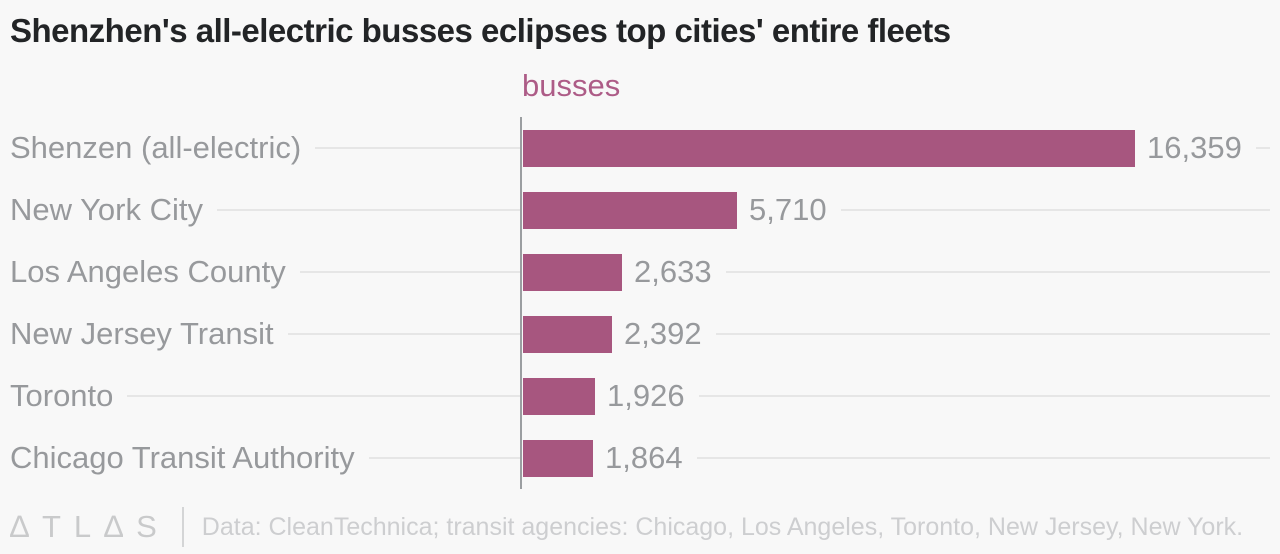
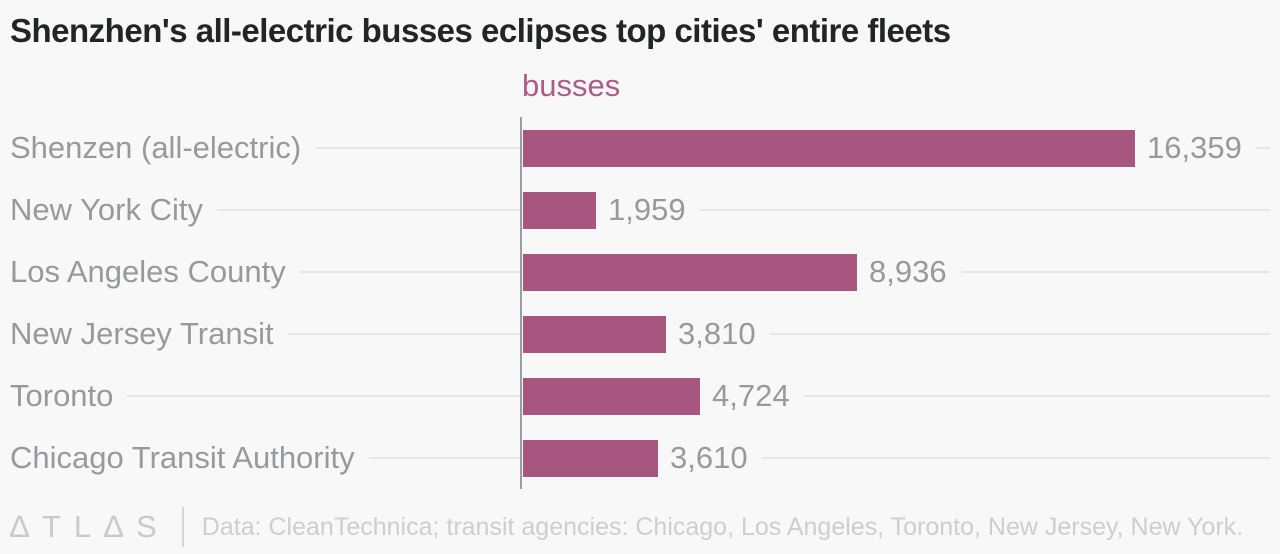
New York City: 5,710 -> 1,959
Los Angeles County: 2,633 -> 8,936
New Jersey Transit: 2,392 -> 3,810
Toronto: 1,926 -> 4,724
Chicago Transit Authority: 1,864 -> 3,610
